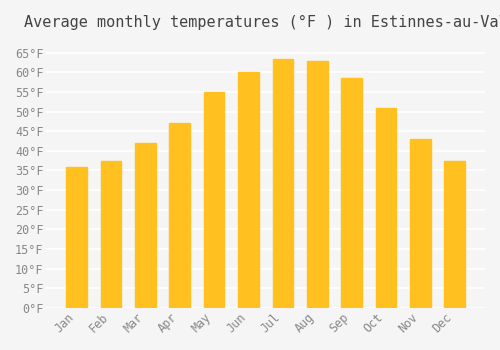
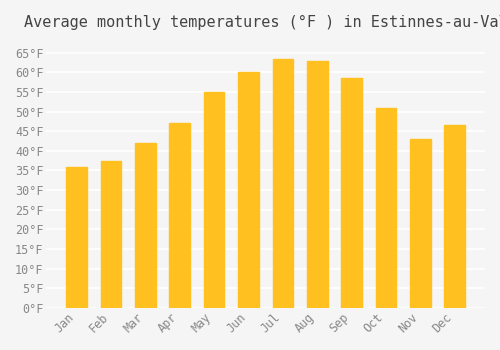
Dec: 37.5°F -> 46.5°F
